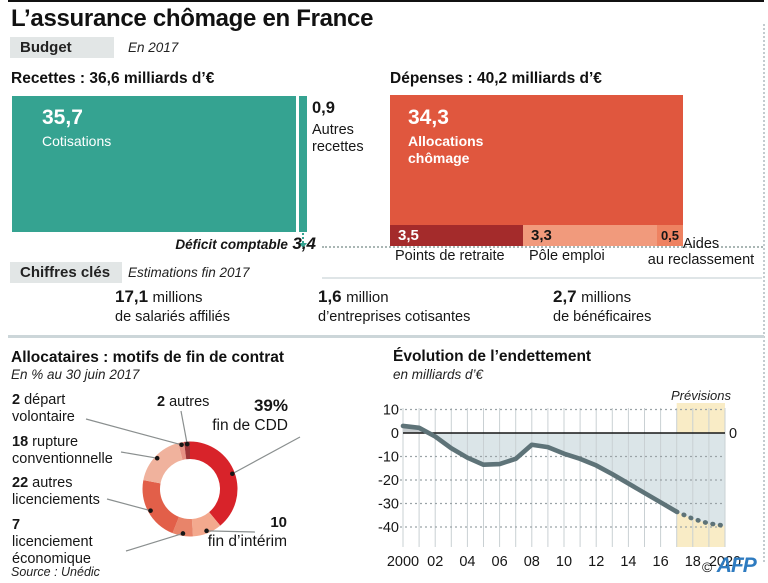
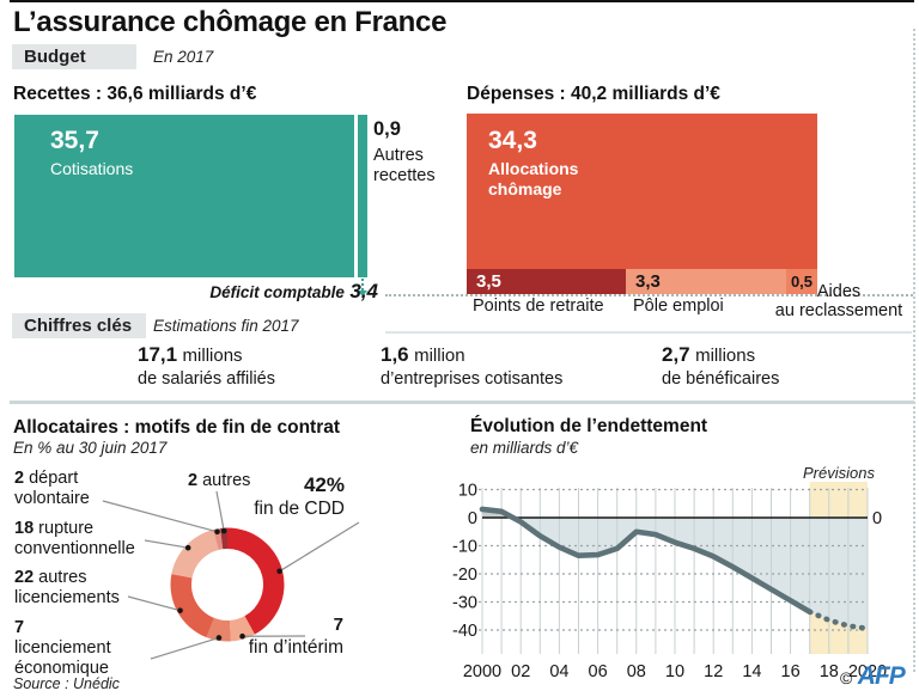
Allocataires : motifs de fin de contrat/fin de CDD: 39% -> 42%
Allocataires : motifs de fin de contrat/fin d’intérim: 10 -> 7
